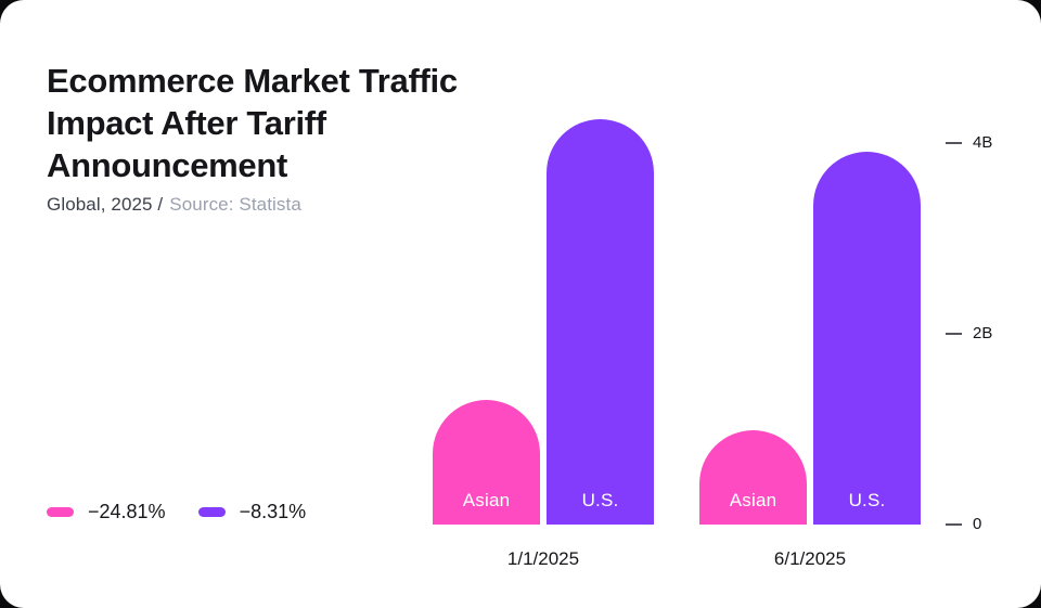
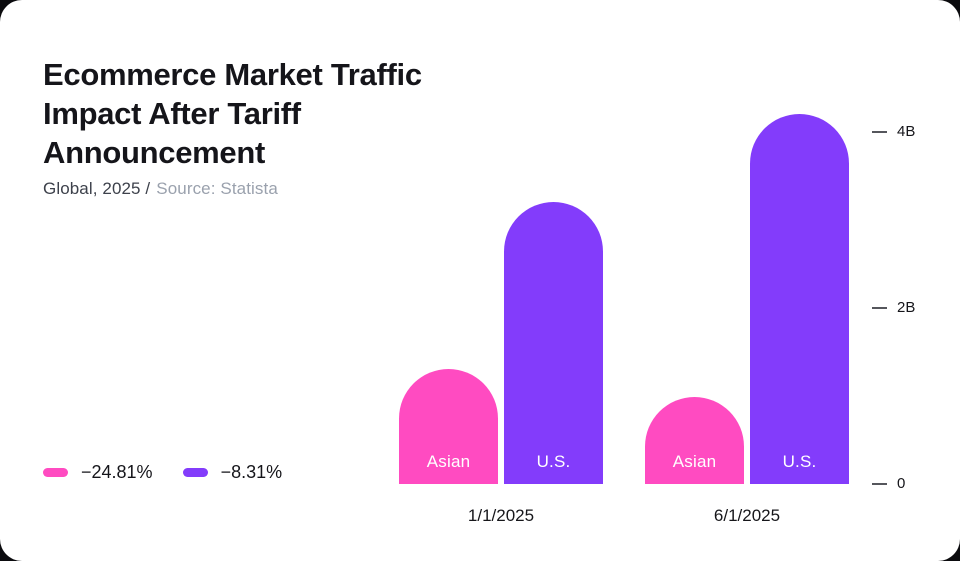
U.S./1/1/2025: 4.2B -> 3.2B
U.S./6/1/2025: 3.9B -> 4.2B
